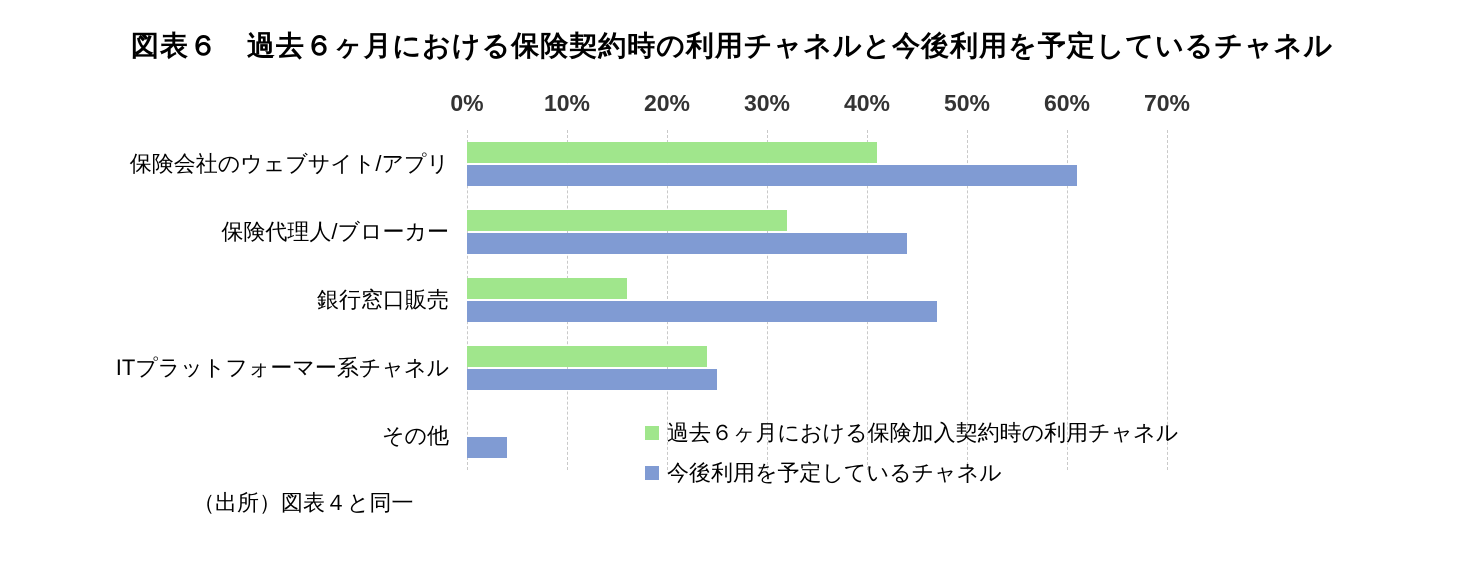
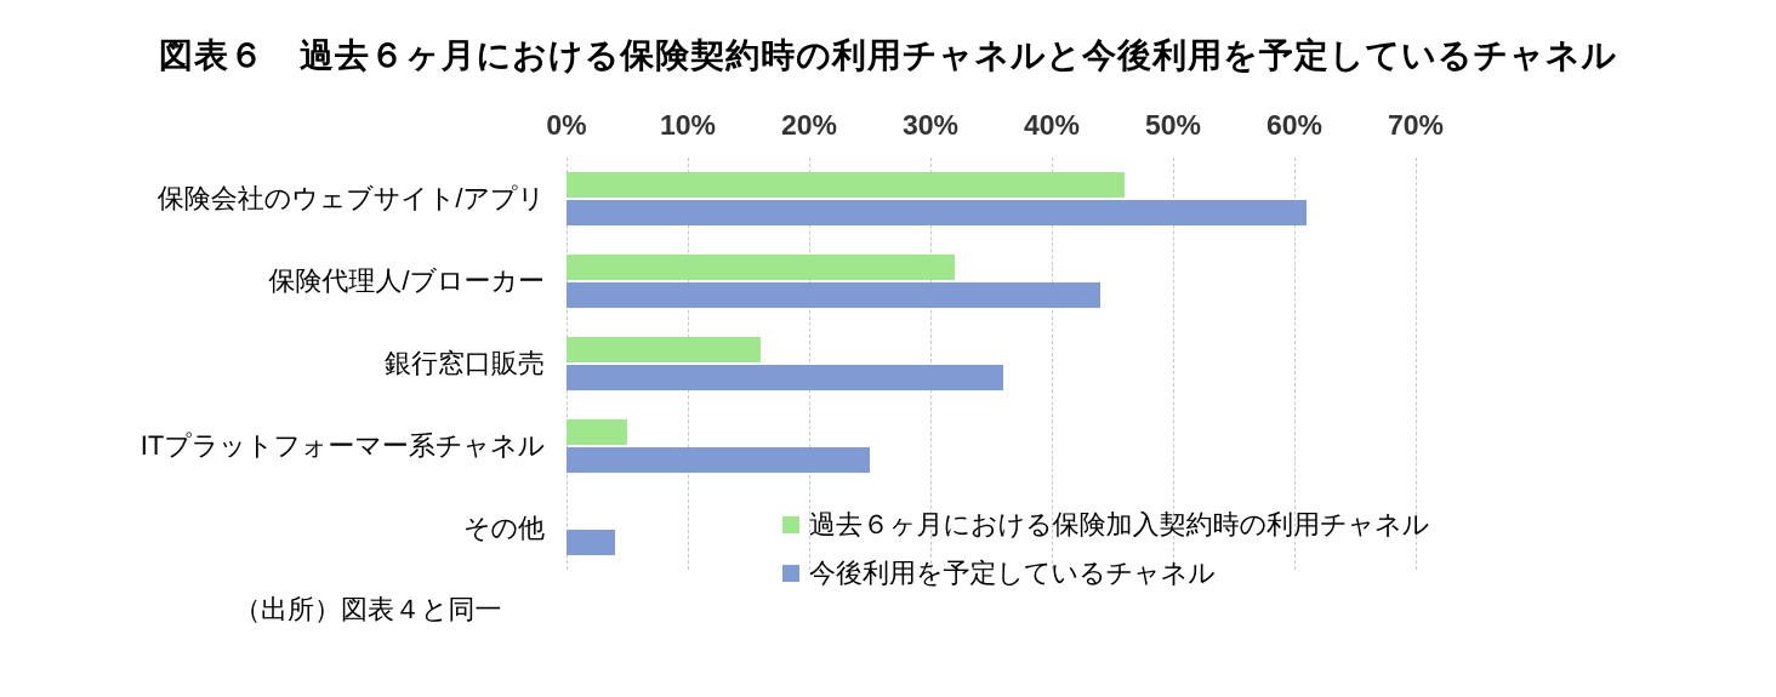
過去６ヶ月における保険加入契約時の利用チャネル/保険会社のウェブサイト/アプリ: 41% -> 46%
今後利用を予定しているチャネル/銀行窓口販売: 47% -> 36%
過去６ヶ月における保険加入契約時の利用チャネル/ITプラットフォーマー系チャネル: 24% -> 5%
